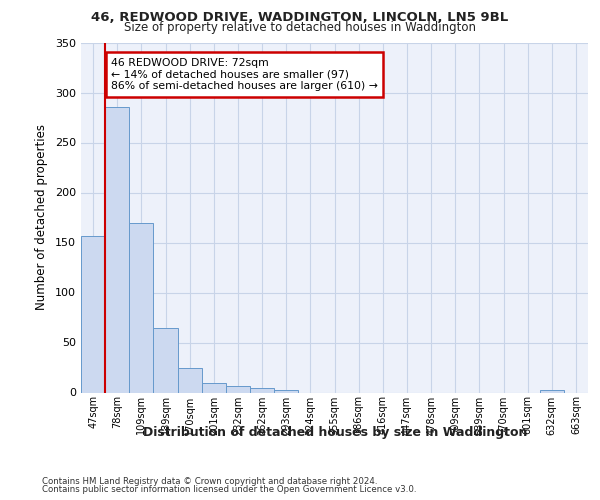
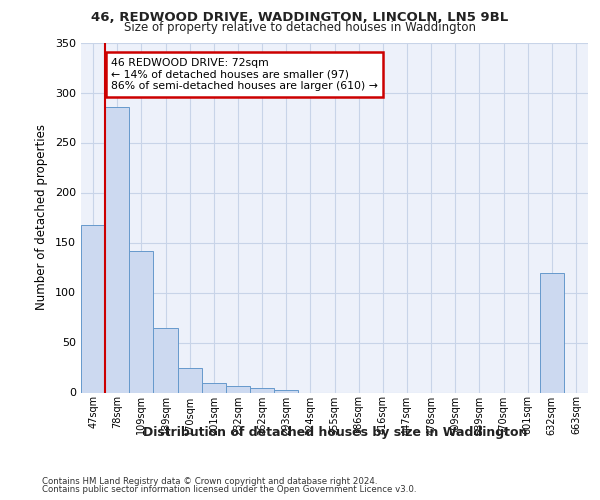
47sqm: 157 -> 168
109sqm: 170 -> 142
632sqm: 3 -> 120
